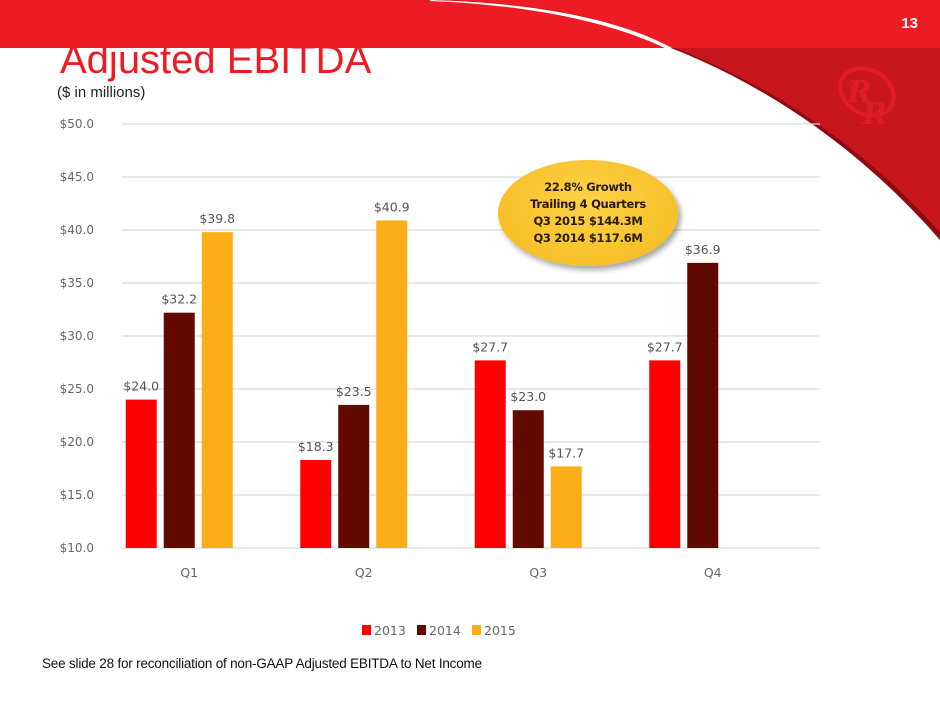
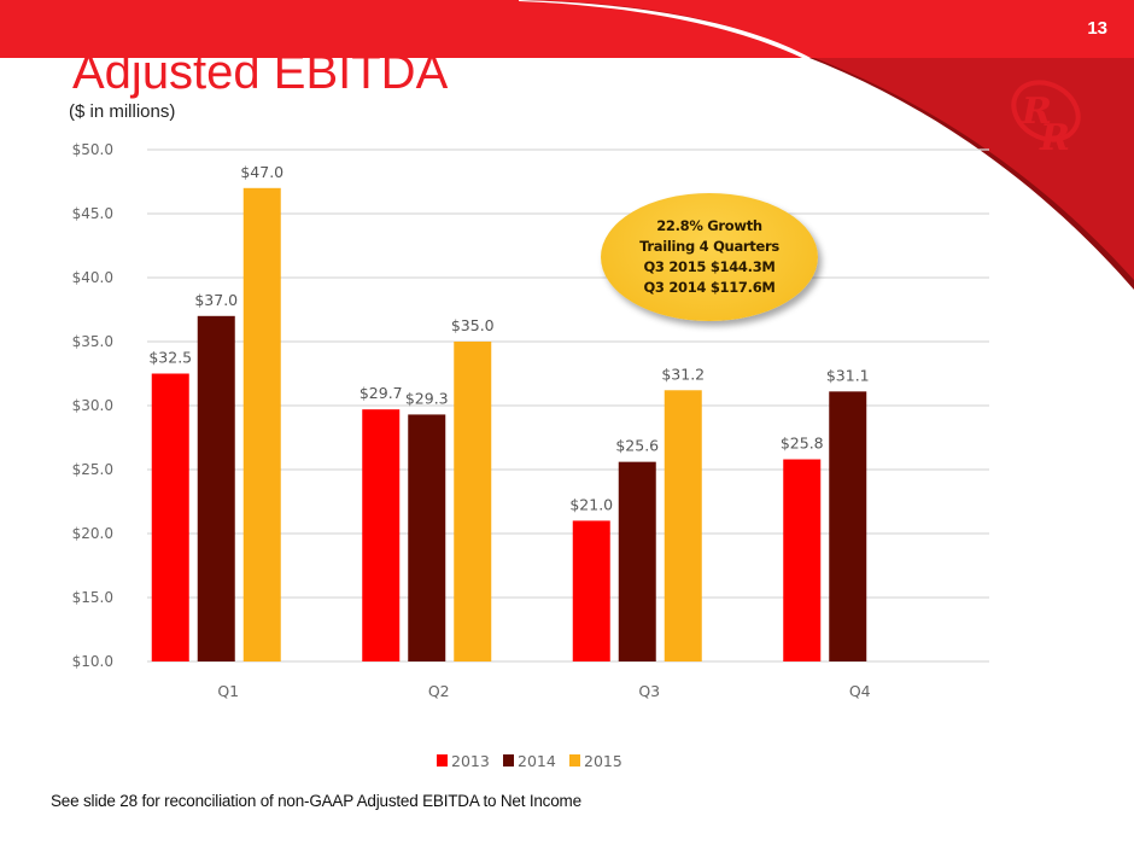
2013/Q1: $24.0 -> $32.5
2014/Q1: $32.2 -> $37.0
2015/Q1: $39.8 -> $47.0
2013/Q2: $18.3 -> $29.7
2014/Q2: $23.5 -> $29.3
2015/Q2: $40.9 -> $35.0
2013/Q3: $27.7 -> $21.0
2014/Q3: $23.0 -> $25.6
2015/Q3: $17.7 -> $31.2
2013/Q4: $27.7 -> $25.8
2014/Q4: $36.9 -> $31.1
